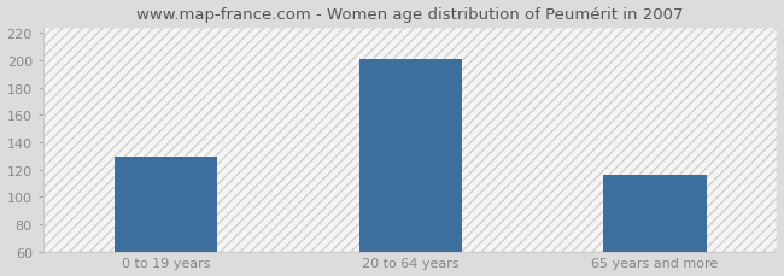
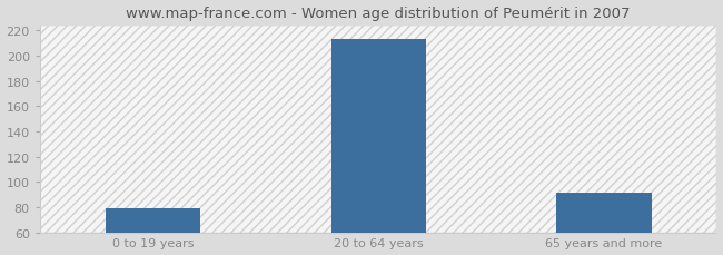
0 to 19 years: 129 -> 79
20 to 64 years: 201 -> 213
65 years and more: 116 -> 91
